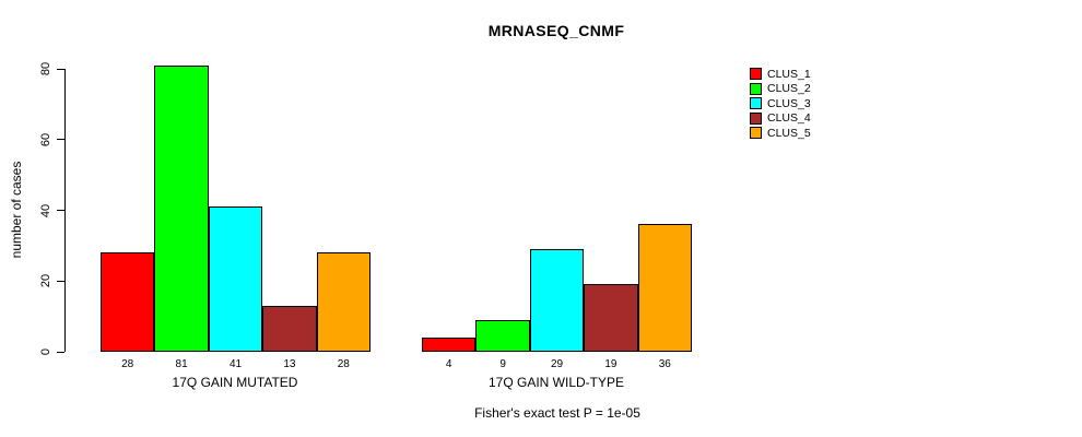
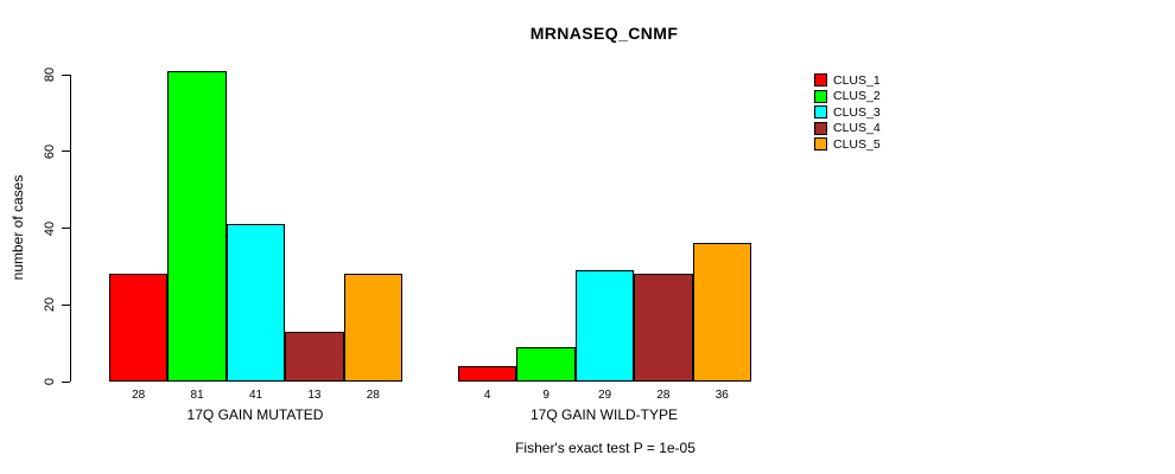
CLUS_4/17Q GAIN WILD-TYPE: 19 -> 28
